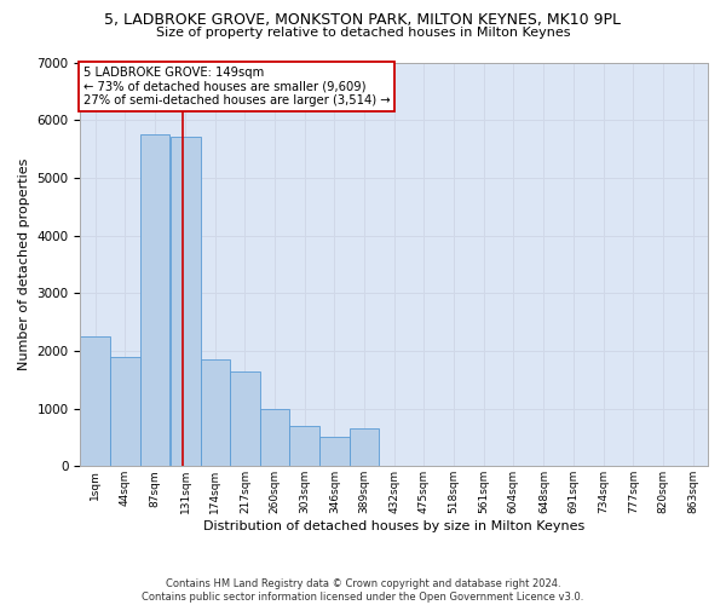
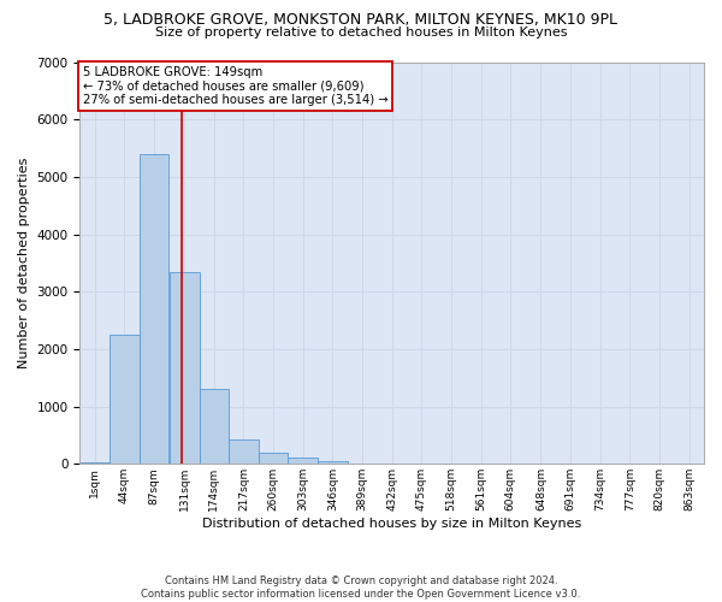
1sqm: 2250 -> 30
44sqm: 1900 -> 2250
87sqm: 5750 -> 5400
131sqm: 5700 -> 3350
174sqm: 1850 -> 1300
217sqm: 1650 -> 420
260sqm: 1000 -> 200
303sqm: 700 -> 110
346sqm: 500 -> 50
389sqm: 650 -> 20
